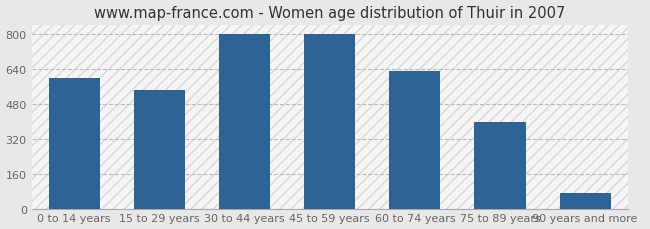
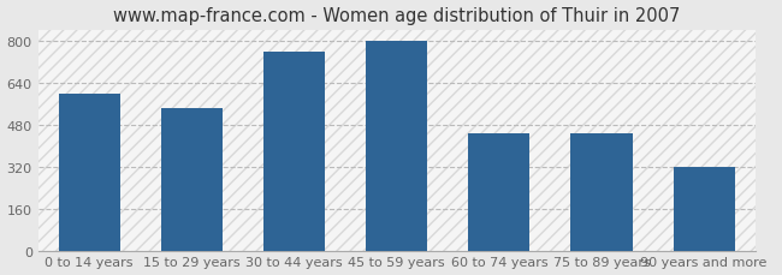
30 to 44 years: 800 -> 755
60 to 74 years: 630 -> 445
75 to 89 years: 395 -> 445
90 years and more: 70 -> 320
